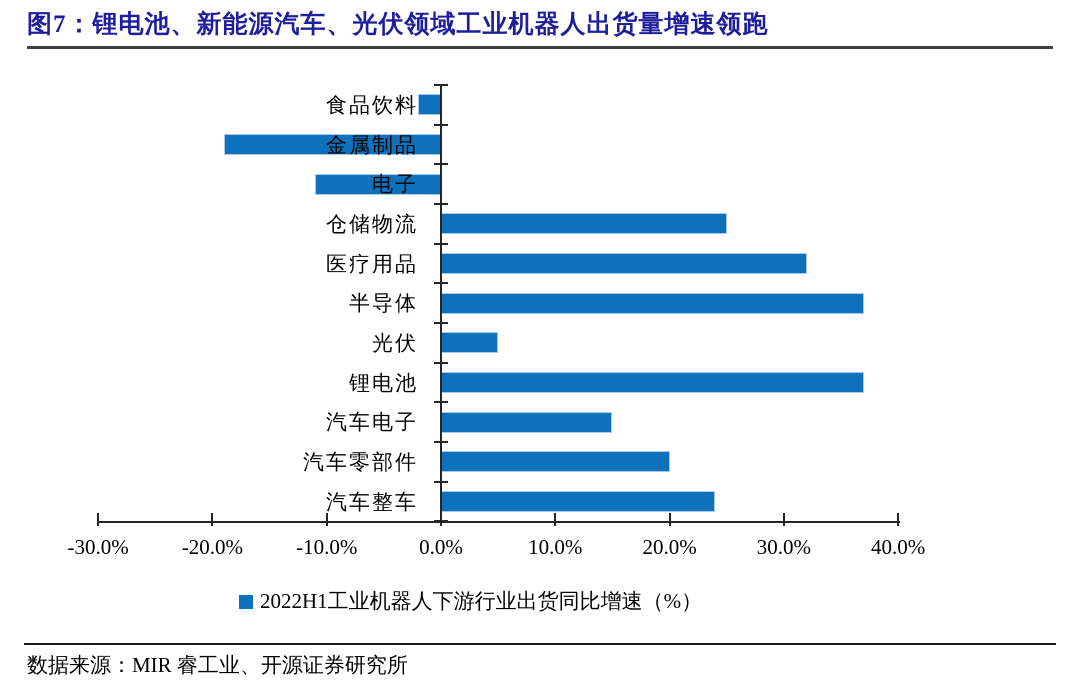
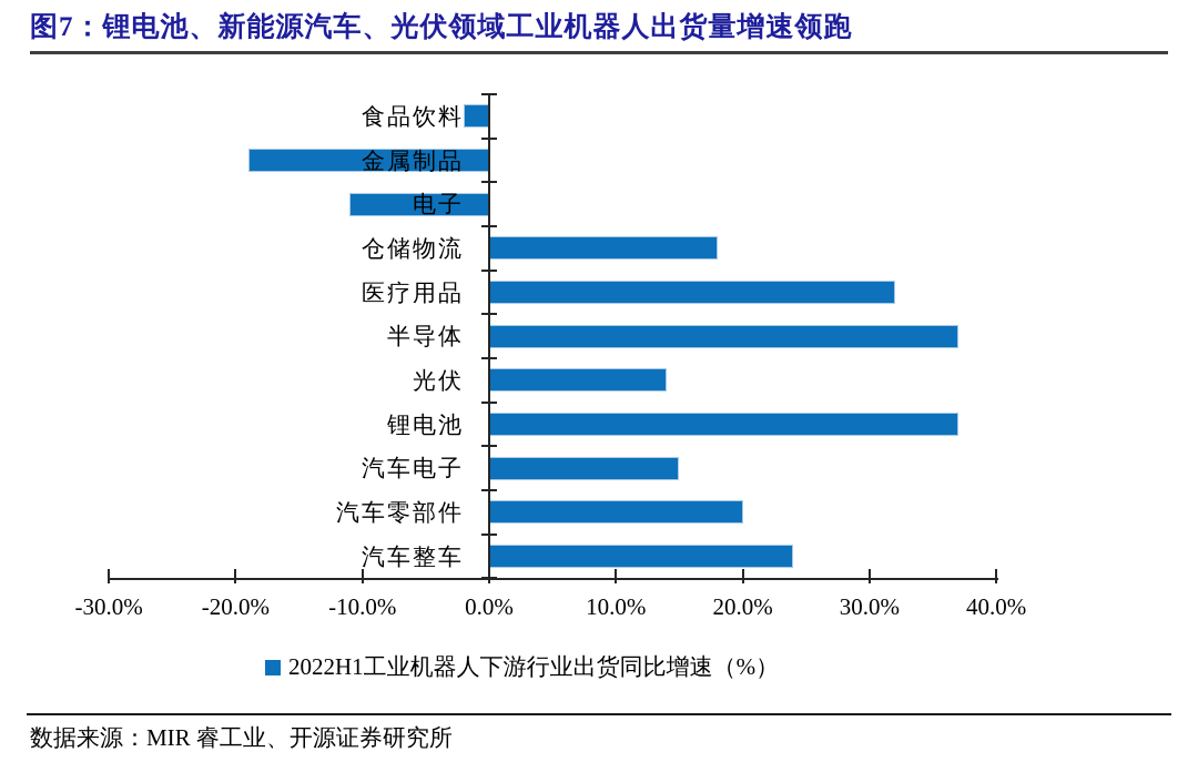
仓储物流: 25% -> 18%
光伏: 5% -> 14%
